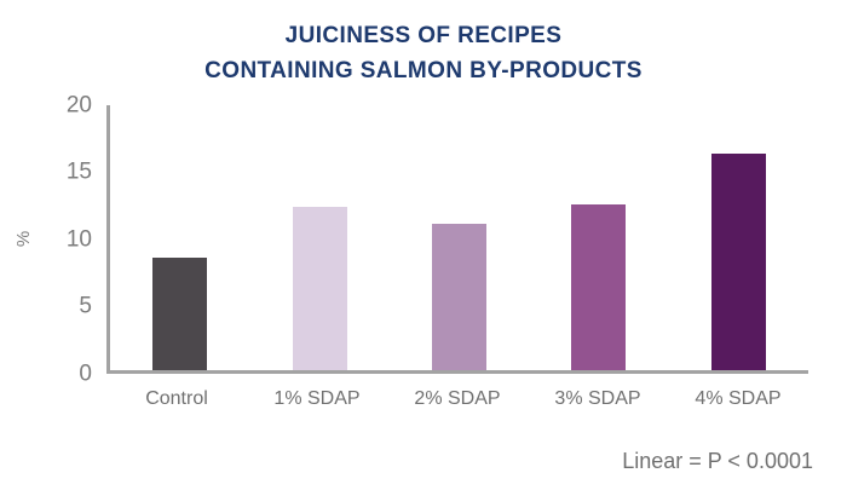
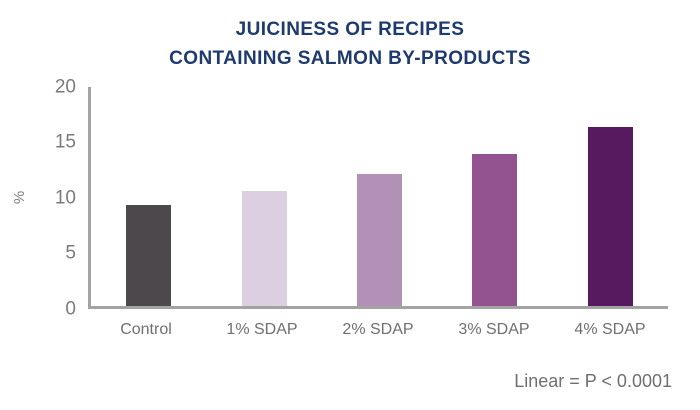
Control: 8.5 -> 9.2
1% SDAP: 12.3 -> 10.5
2% SDAP: 11.0 -> 12.0
3% SDAP: 12.5 -> 13.9
